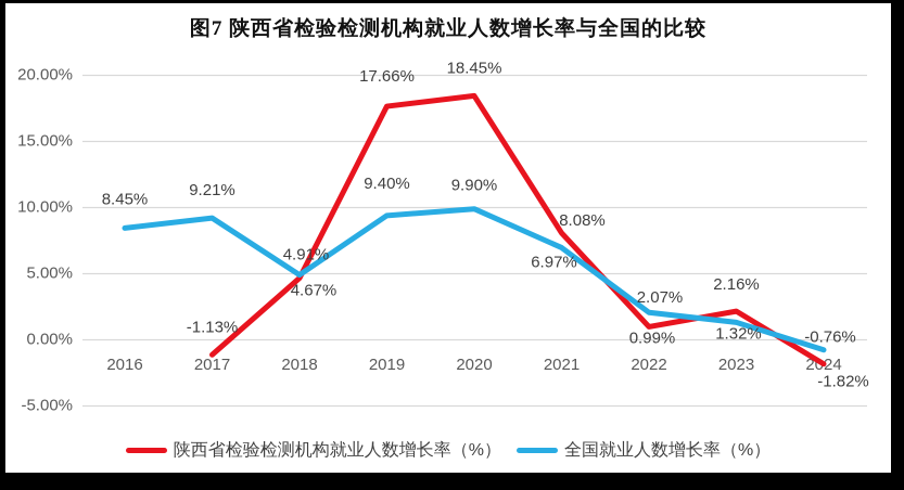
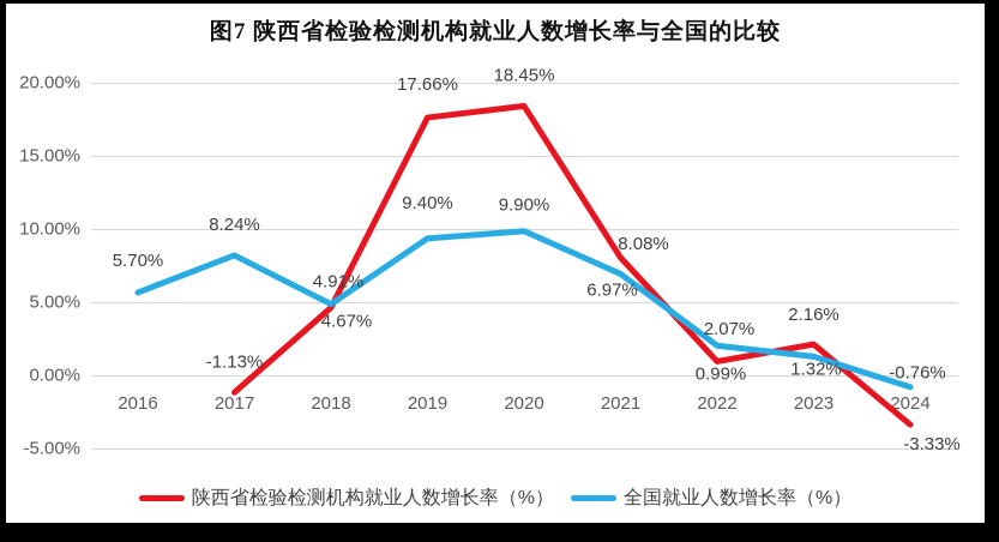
全国就业人数增长率（%）/2016: 8.45% -> 5.70%
全国就业人数增长率（%）/2017: 9.21% -> 8.24%
陕西省检验检测机构就业人数增长率（%）/2024: -1.82% -> -3.33%
